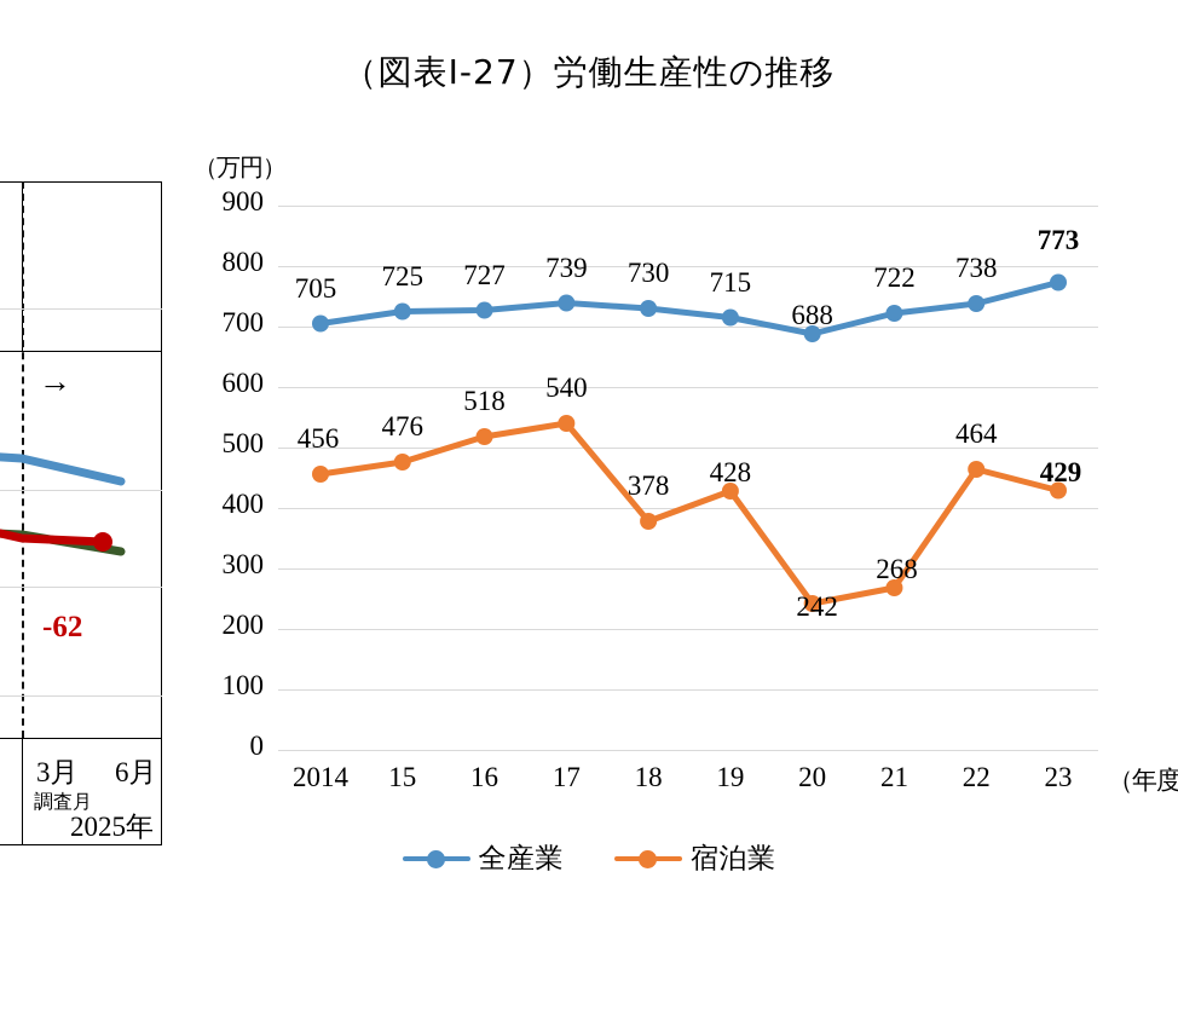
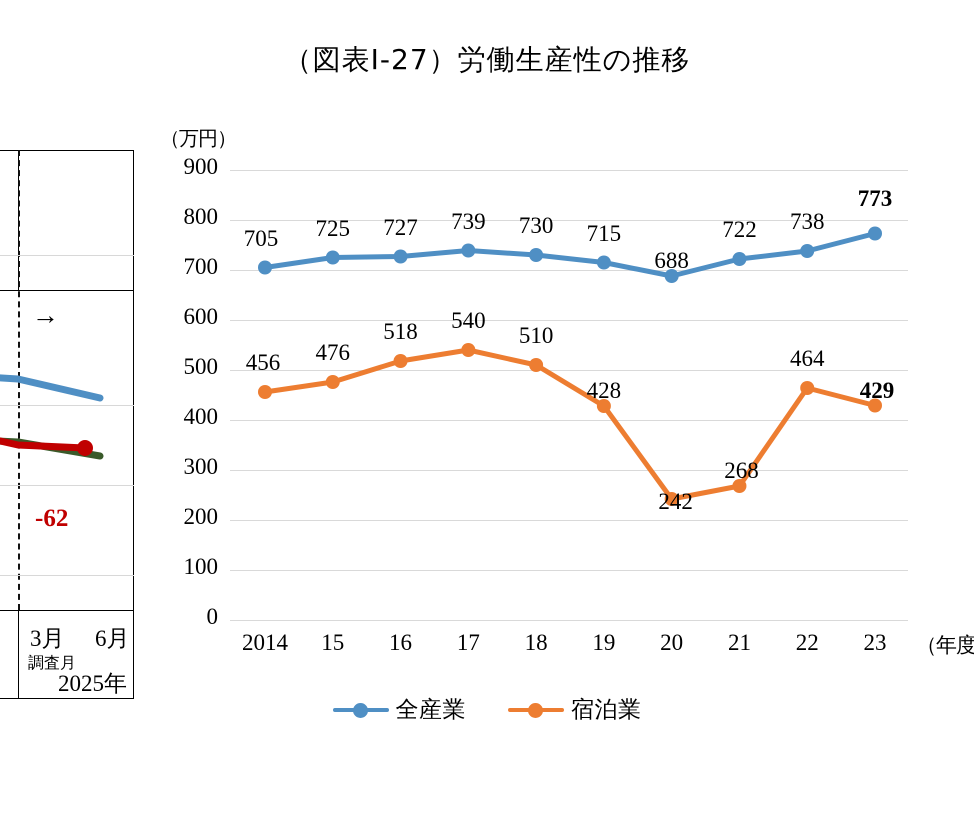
宿泊業/18: 378 -> 510
